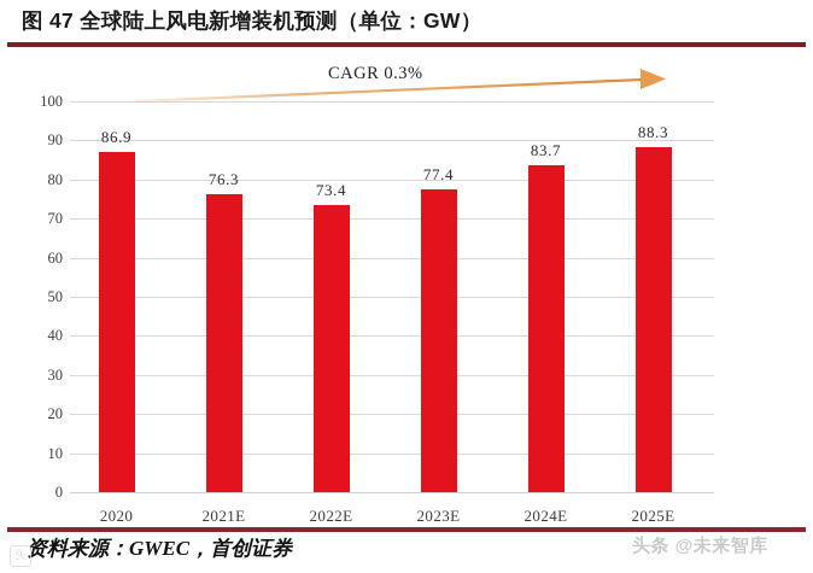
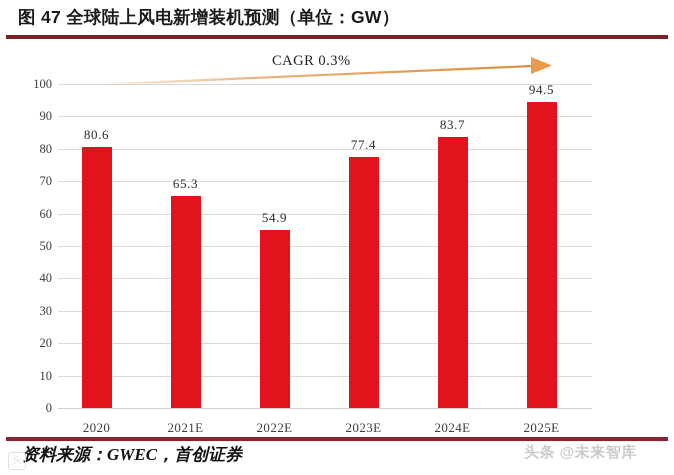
2020: 86.9 -> 80.6
2021E: 76.3 -> 65.3
2022E: 73.4 -> 54.9
2025E: 88.3 -> 94.5
